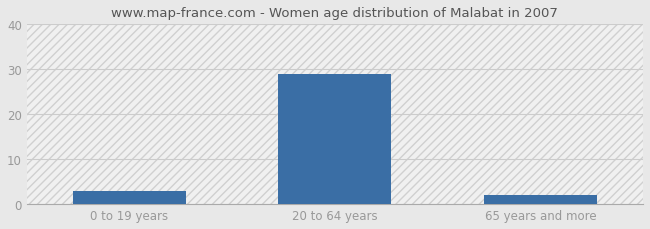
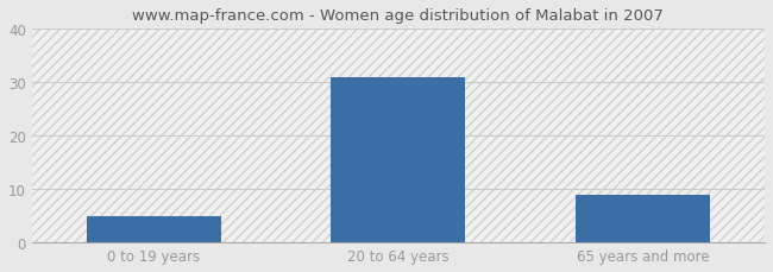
0 to 19 years: 3 -> 5
20 to 64 years: 29 -> 31
65 years and more: 2 -> 9
